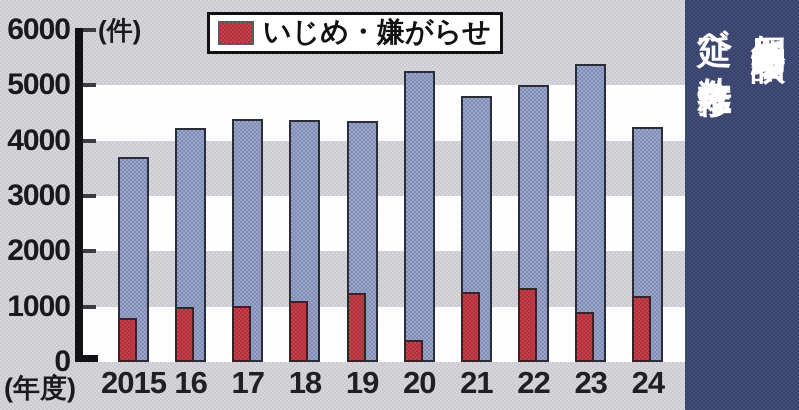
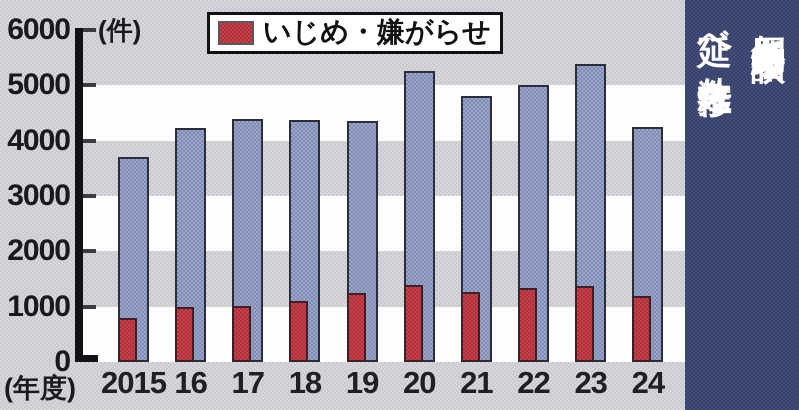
いじめ・嫌がらせ/20: 400 -> 1400
いじめ・嫌がらせ/23: 900 -> 1400
